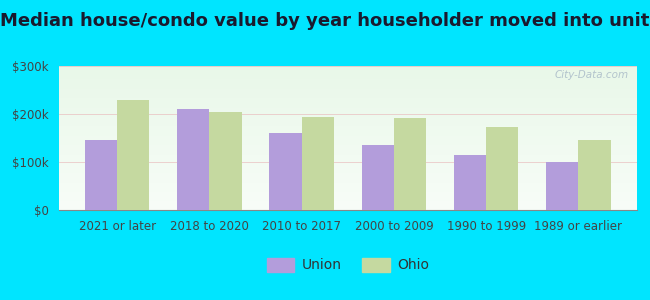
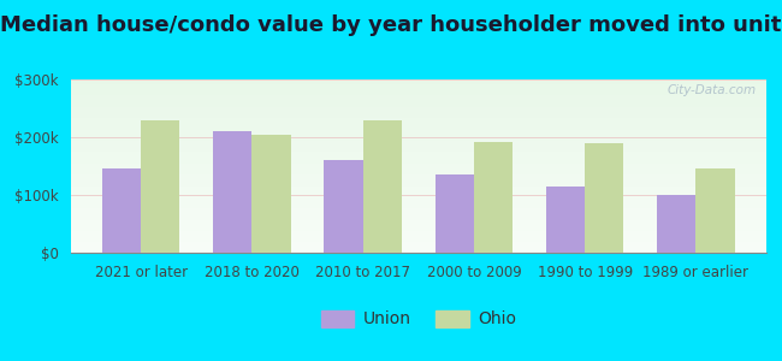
Ohio/2010 to 2017: $193k -> $230k
Ohio/1990 to 1999: $172k -> $190k
